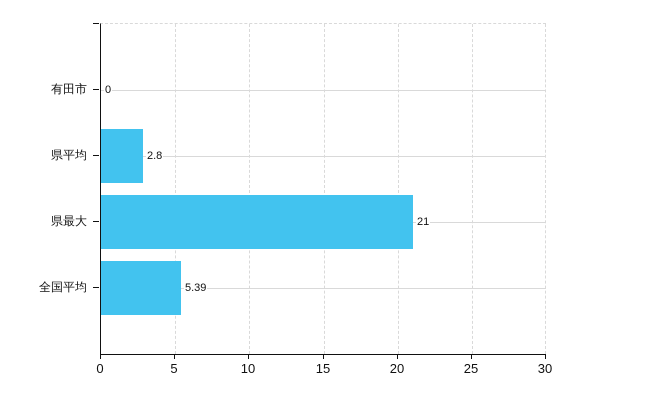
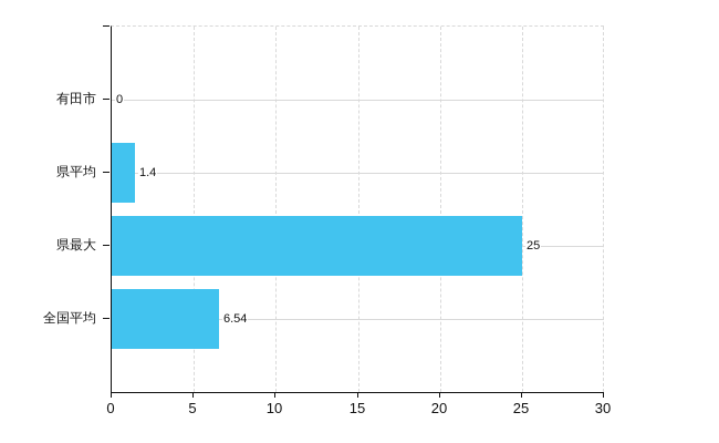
県平均: 2.8 -> 1.4
県最大: 21 -> 25
全国平均: 5.39 -> 6.54
